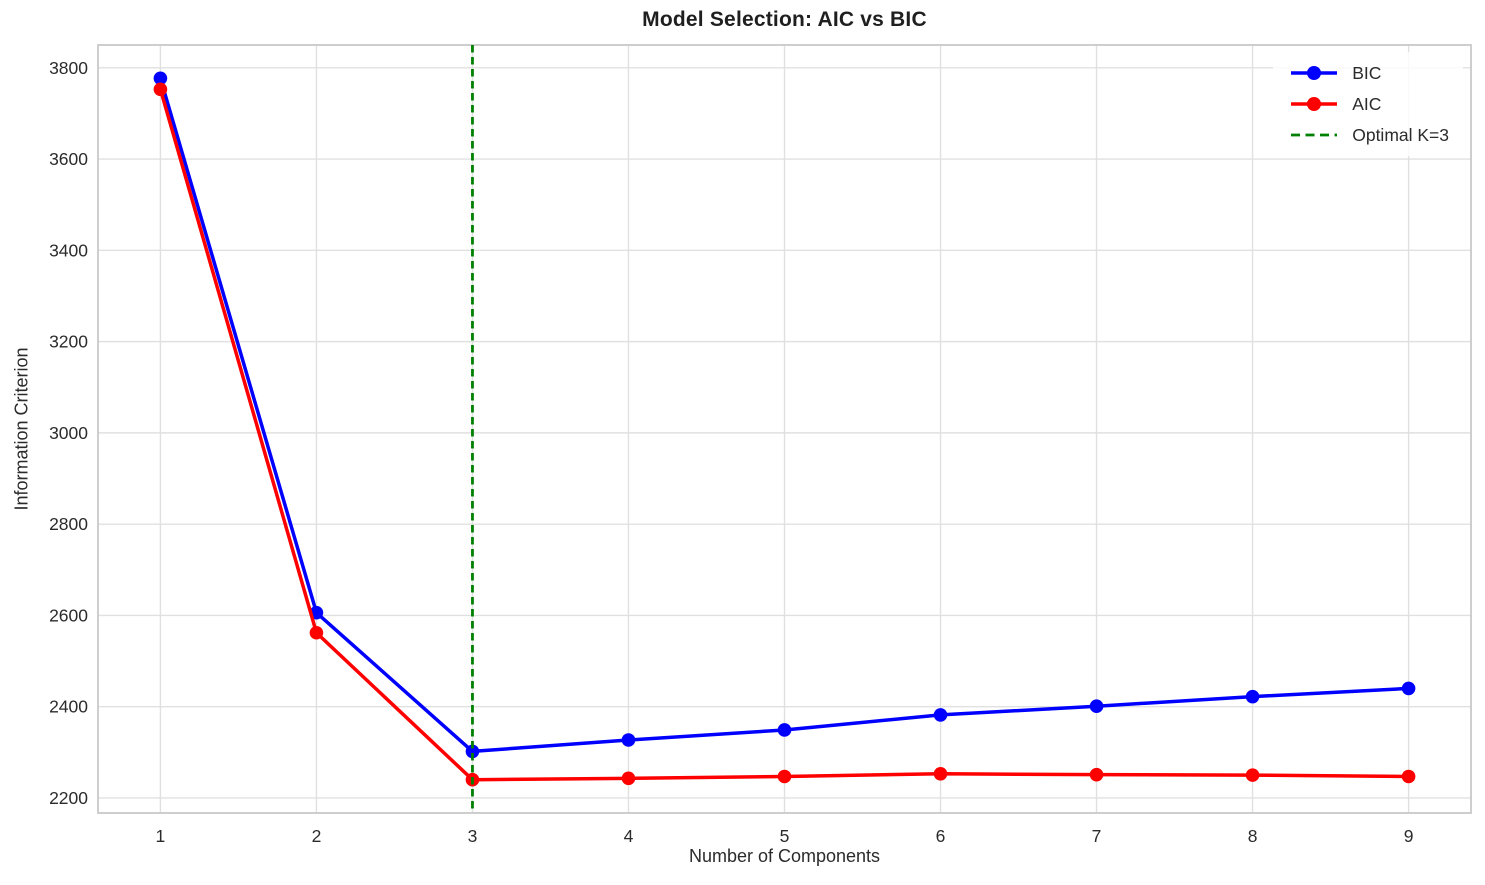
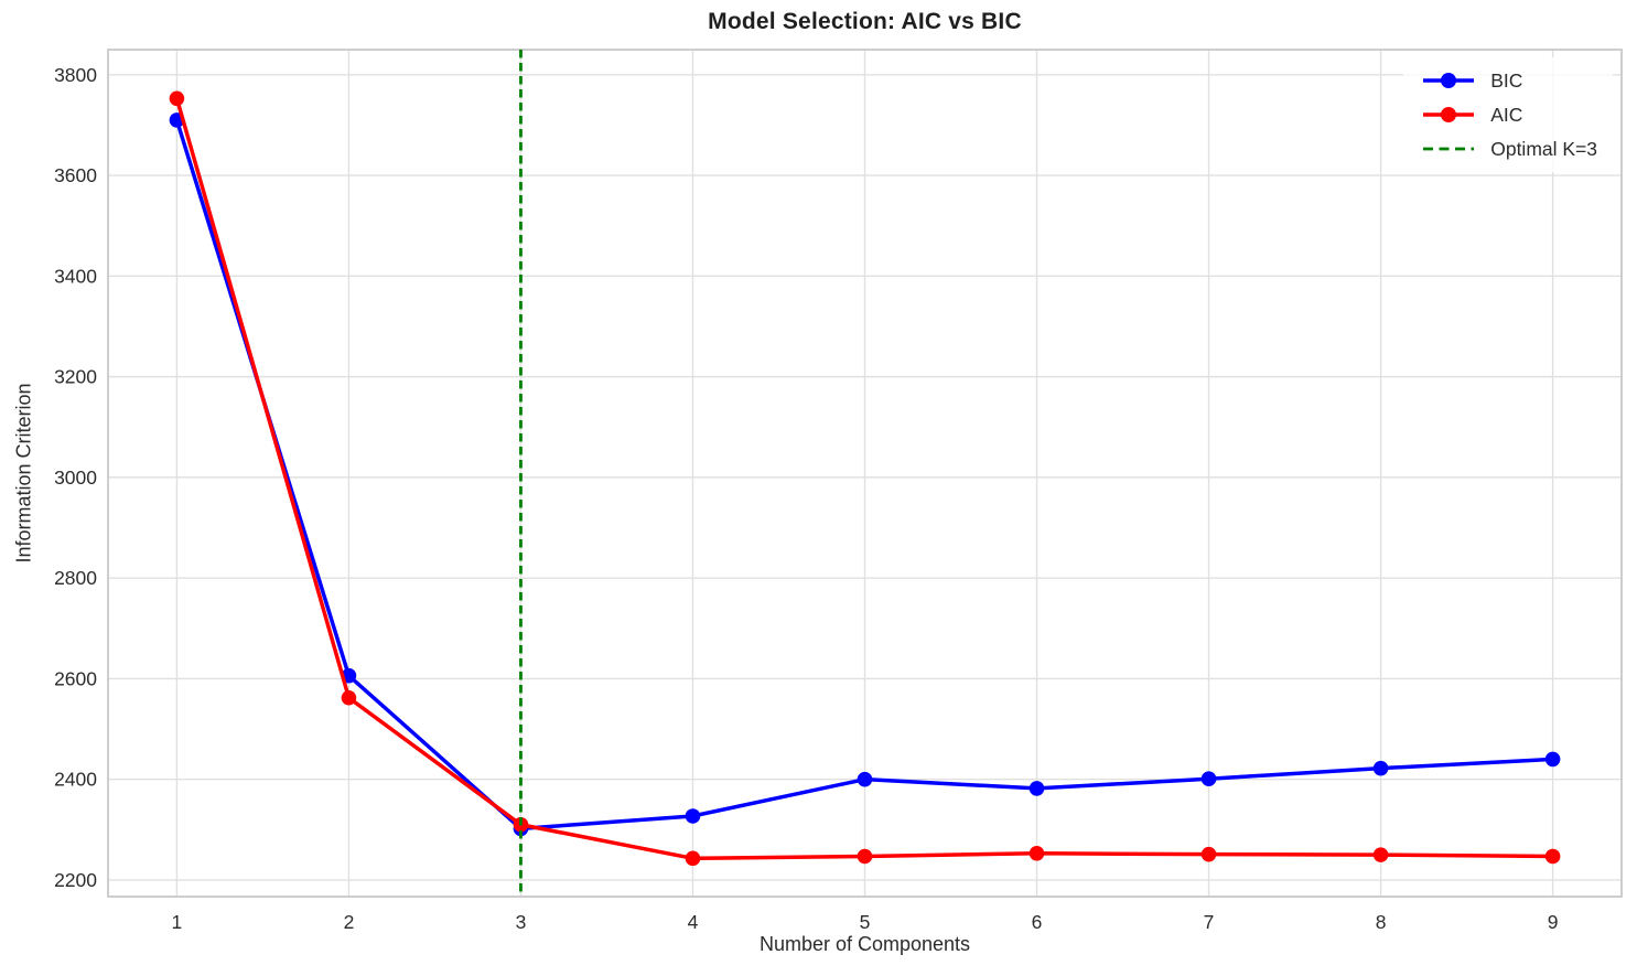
BIC/1: 3780 -> 3710
AIC/3: 2240 -> 2310
BIC/5: 2350 -> 2400
